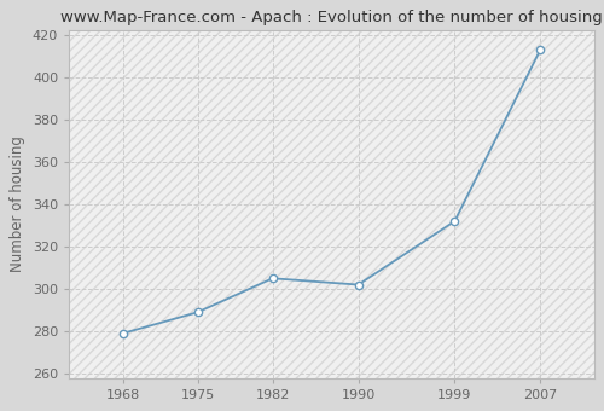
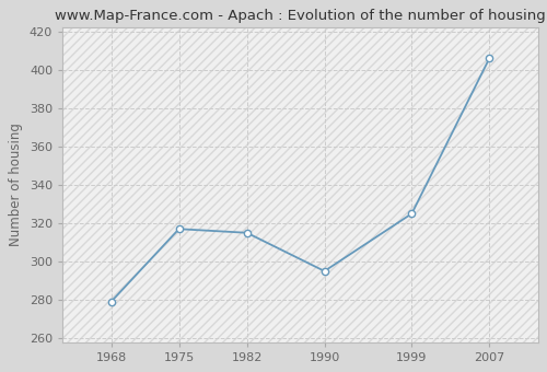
1975: 289 -> 317
1982: 305 -> 315
1990: 302 -> 295
1999: 332 -> 325
2007: 413 -> 406
